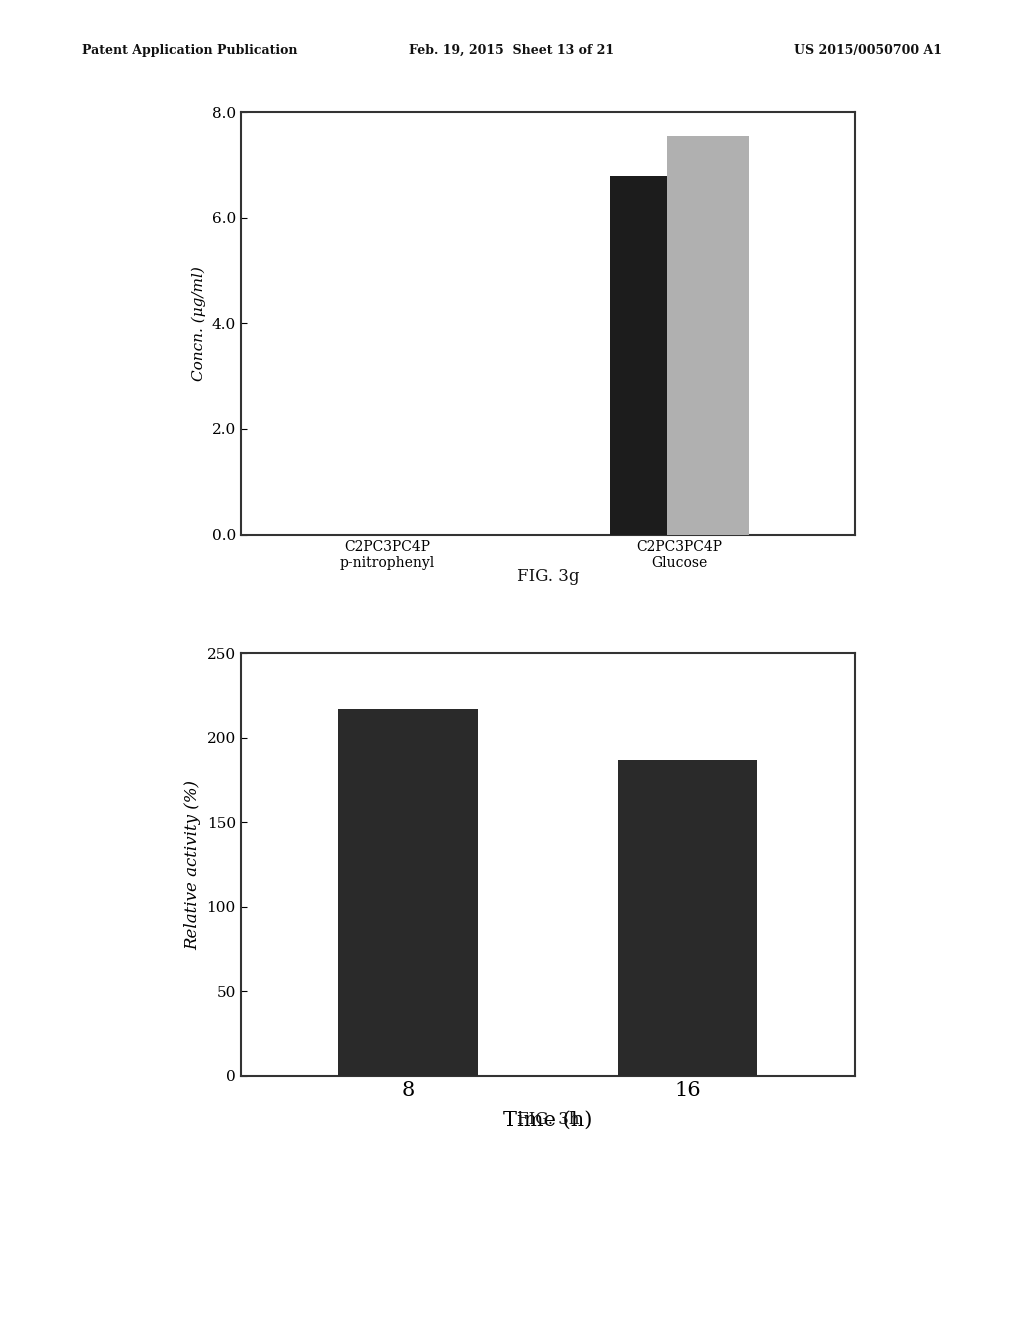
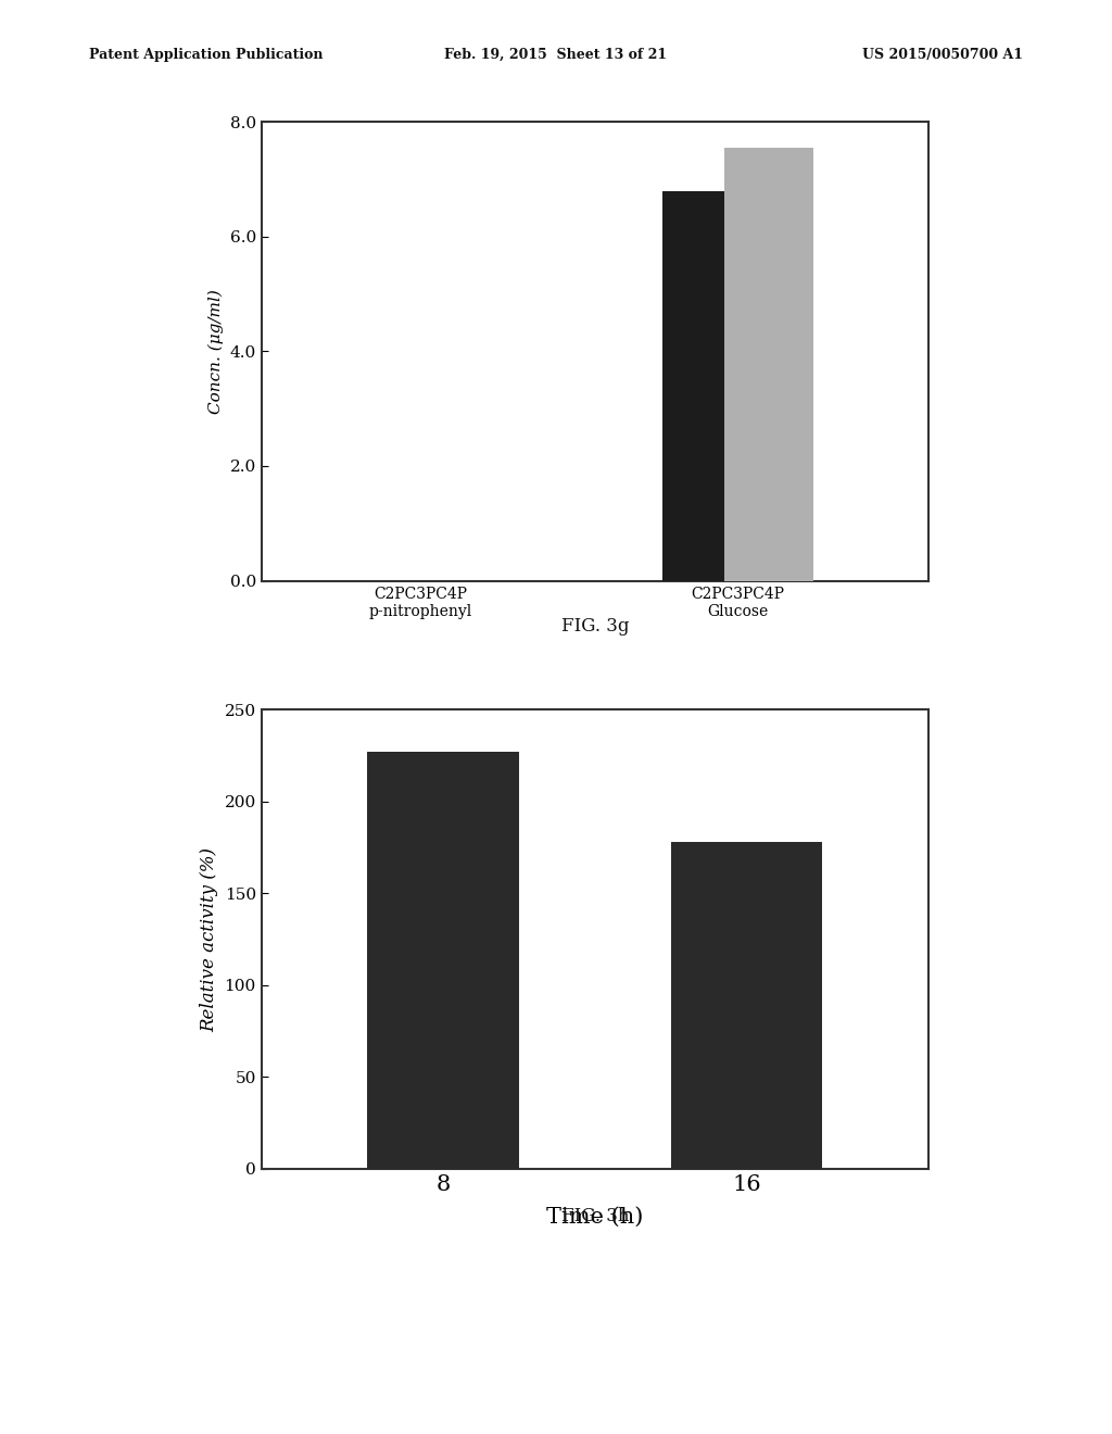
8: 217 -> 227
16: 187 -> 178
